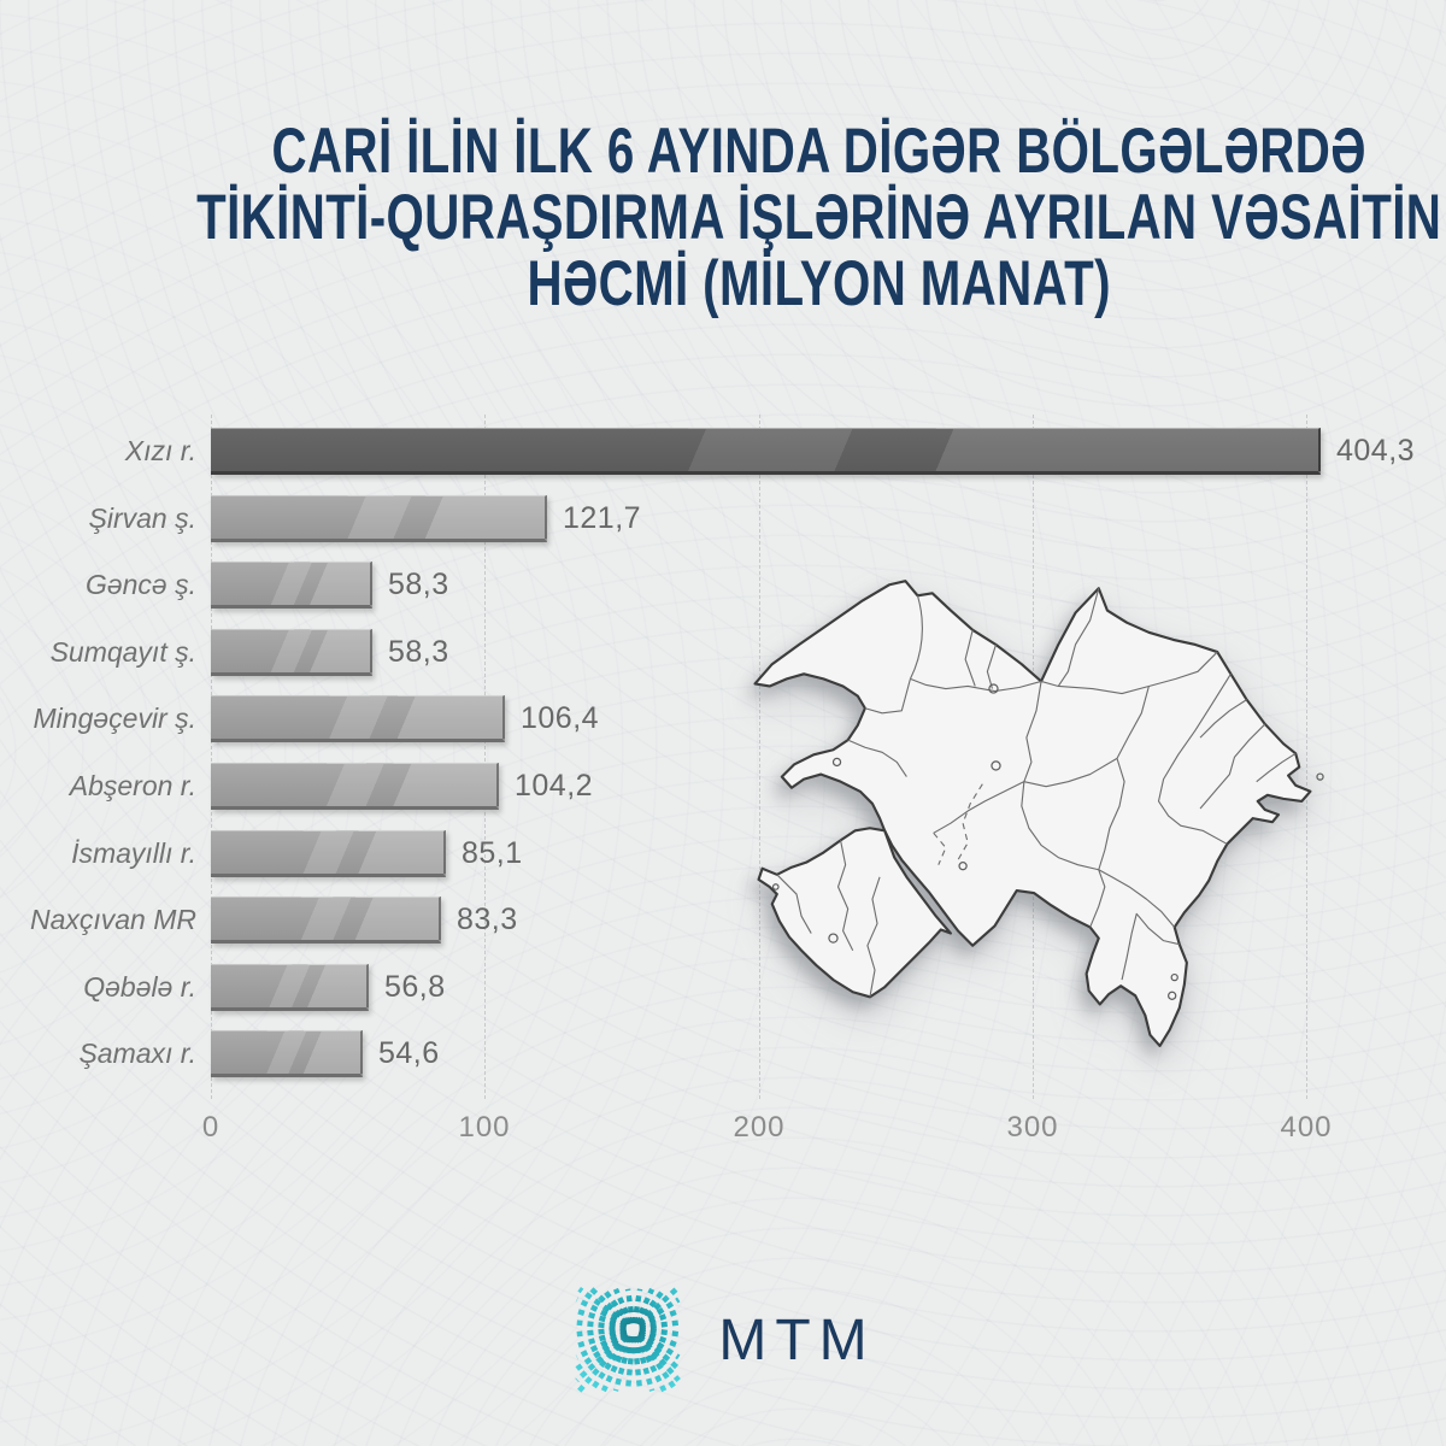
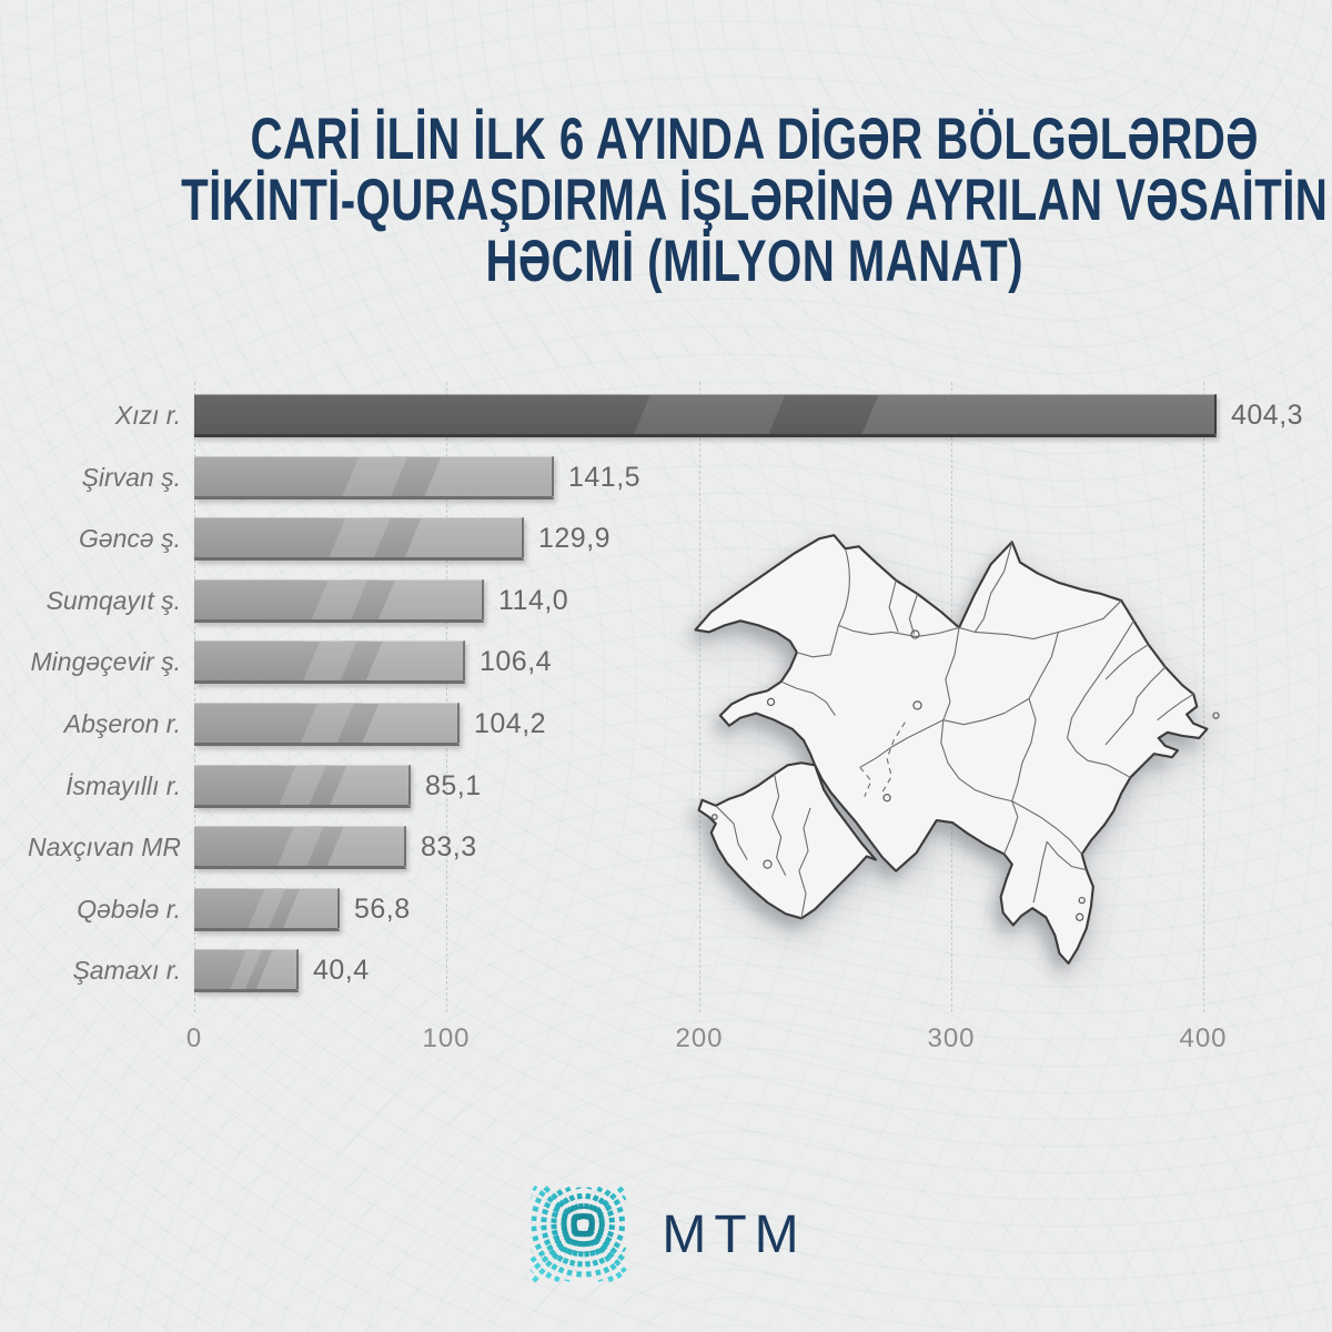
Şirvan ş.: 121,7 -> 141,5
Gəncə ş.: 58,3 -> 129,9
Sumqayıt ş.: 58,3 -> 114,0
Şamaxı r.: 54,6 -> 40,4
